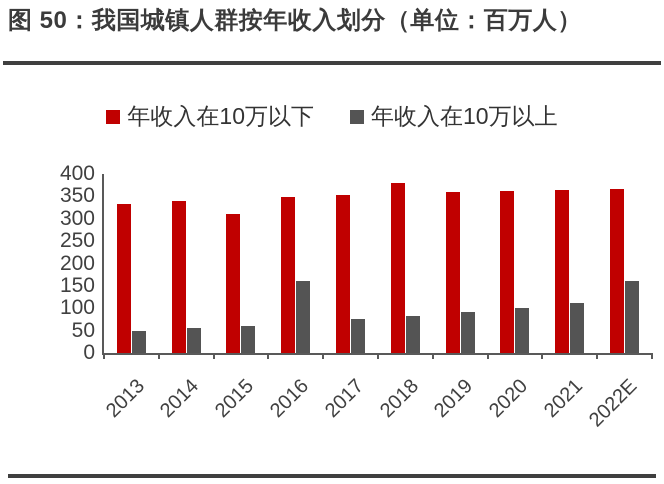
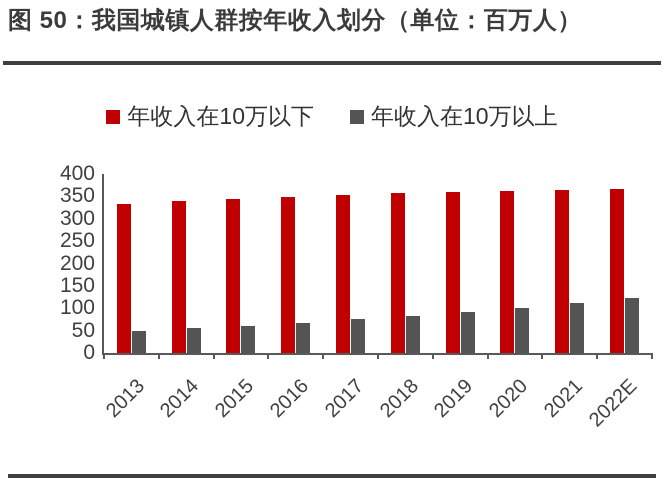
年收入在10万以下/2015: 310 -> 340
年收入在10万以上/2016: 160 -> 70
年收入在10万以下/2018: 380 -> 360
年收入在10万以上/2022E: 160 -> 120
